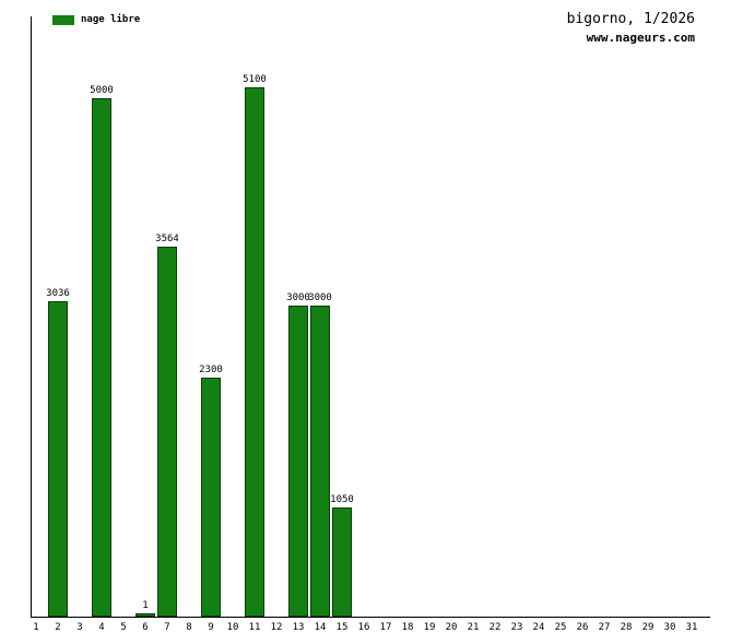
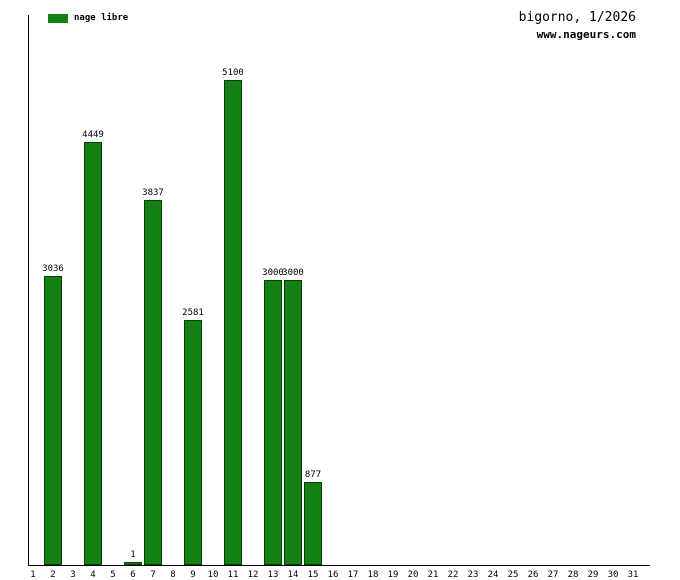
4: 5000 -> 4449
7: 3564 -> 3837
9: 2300 -> 2581
15: 1050 -> 877
